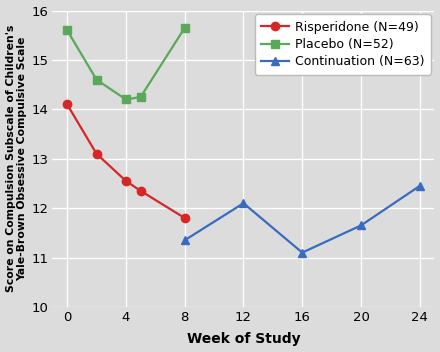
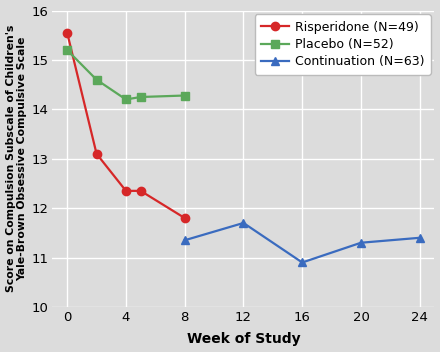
Risperidone (N=49)/0: 14.10 -> 15.55
Placebo (N=52)/0: 15.60 -> 15.20
Risperidone (N=49)/4: 12.55 -> 12.35
Placebo (N=52)/8: 15.65 -> 14.28
Continuation (N=63)/12: 12.10 -> 11.70
Continuation (N=63)/16: 11.10 -> 10.90
Continuation (N=63)/20: 11.65 -> 11.30
Continuation (N=63)/24: 12.45 -> 11.40
